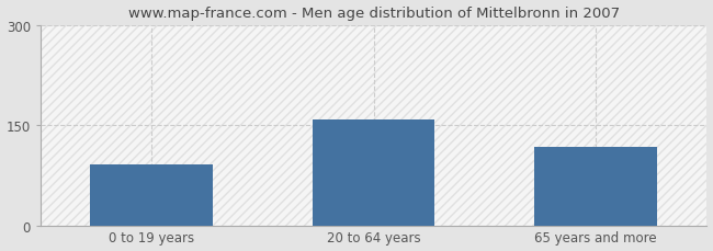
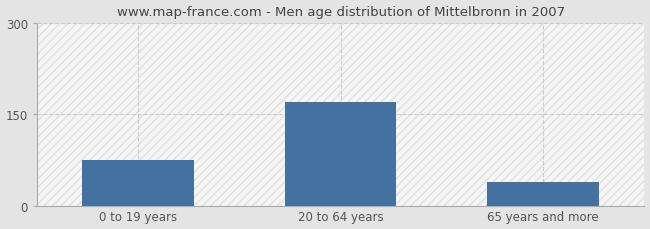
0 to 19 years: 92 -> 75
20 to 64 years: 158 -> 170
65 years and more: 118 -> 38
